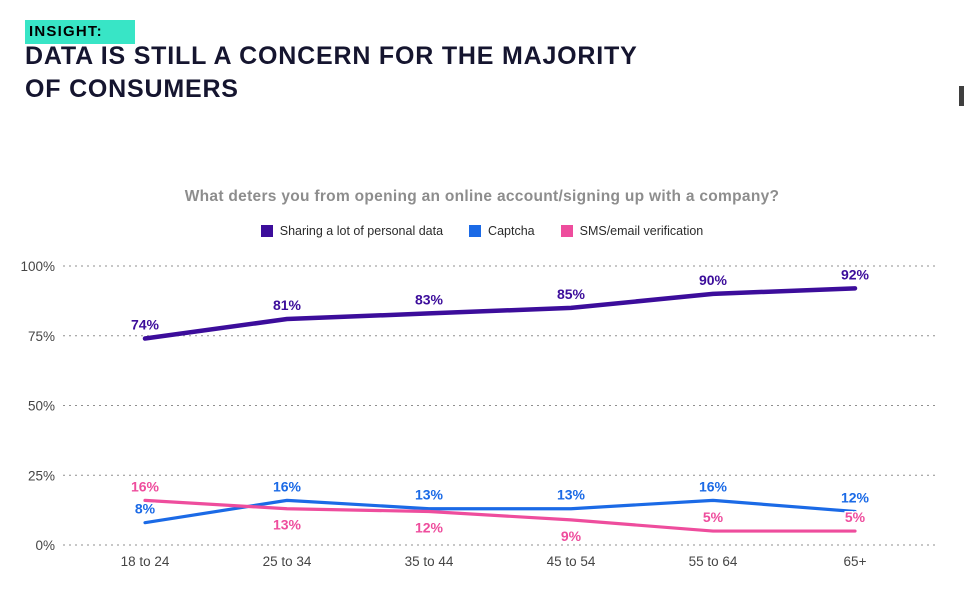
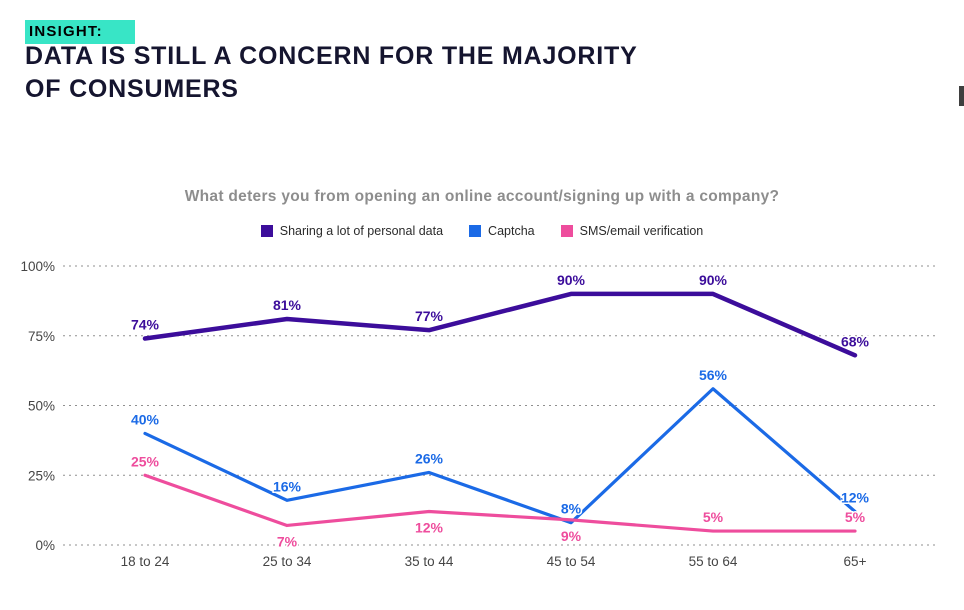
Captcha/18 to 24: 8% -> 40%
SMS/email verification/18 to 24: 16% -> 25%
SMS/email verification/25 to 34: 13% -> 7%
Sharing a lot of personal data/35 to 44: 83% -> 77%
Captcha/35 to 44: 13% -> 26%
Sharing a lot of personal data/45 to 54: 85% -> 90%
Captcha/45 to 54: 13% -> 8%
Captcha/55 to 64: 16% -> 56%
Sharing a lot of personal data/65+: 92% -> 68%
